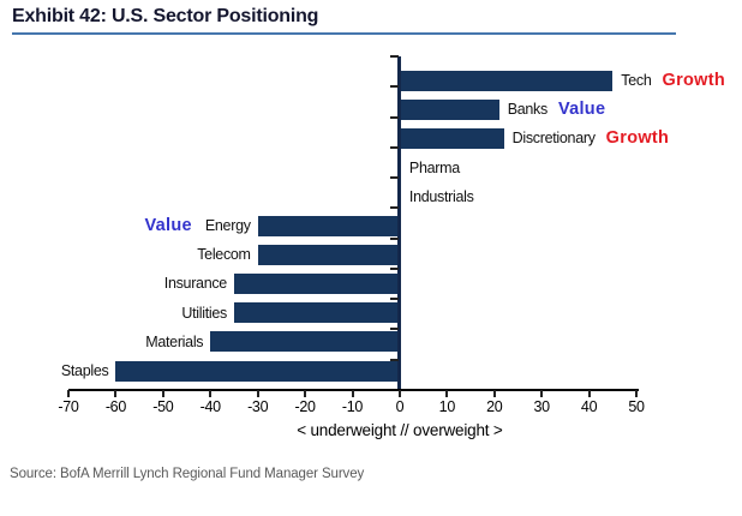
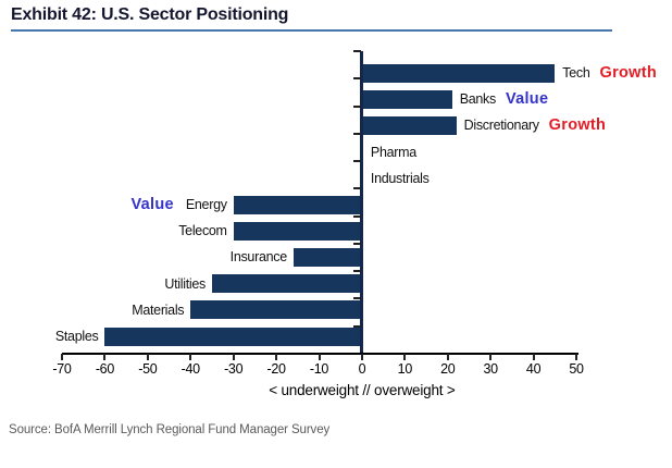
Insurance: -35 -> -16
